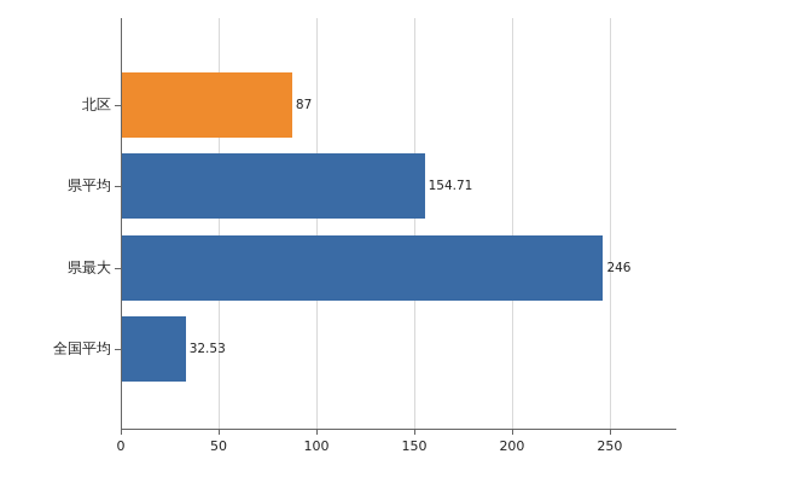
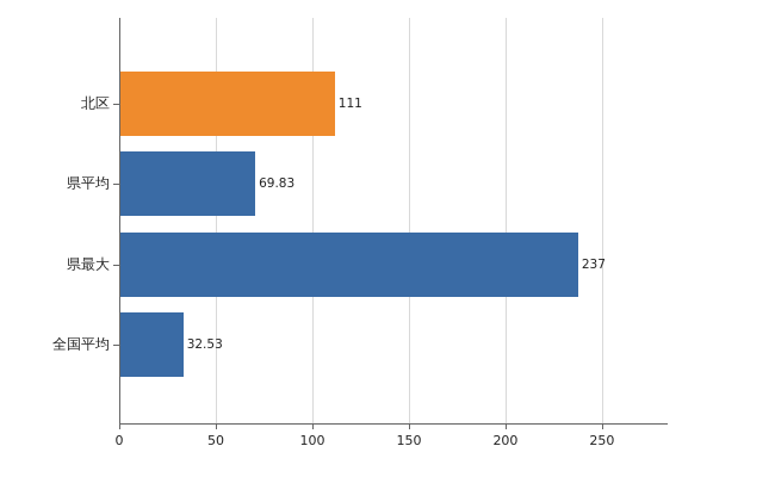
北区: 87 -> 111
県平均: 154.71 -> 69.83
県最大: 246 -> 237
